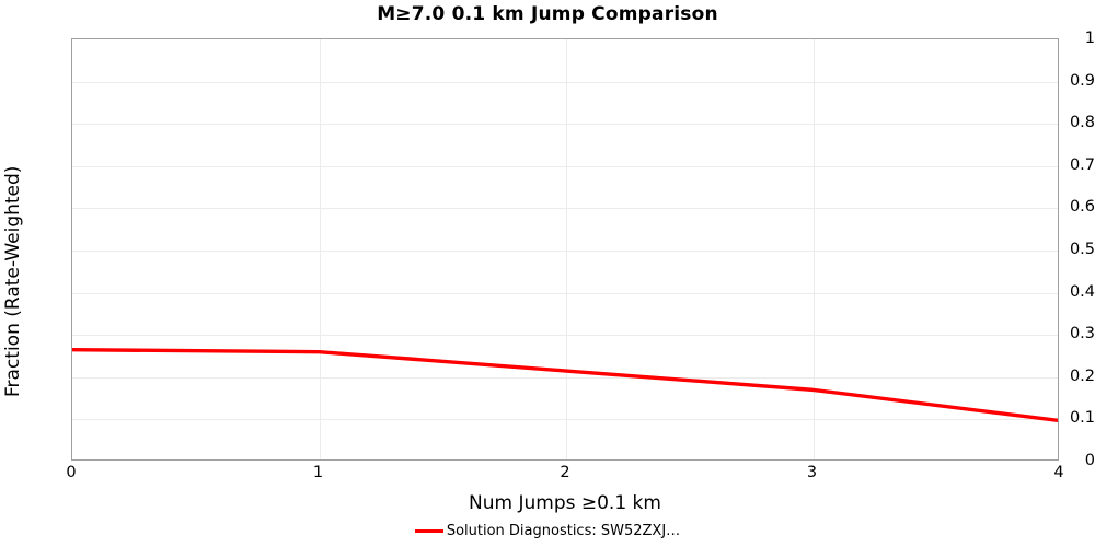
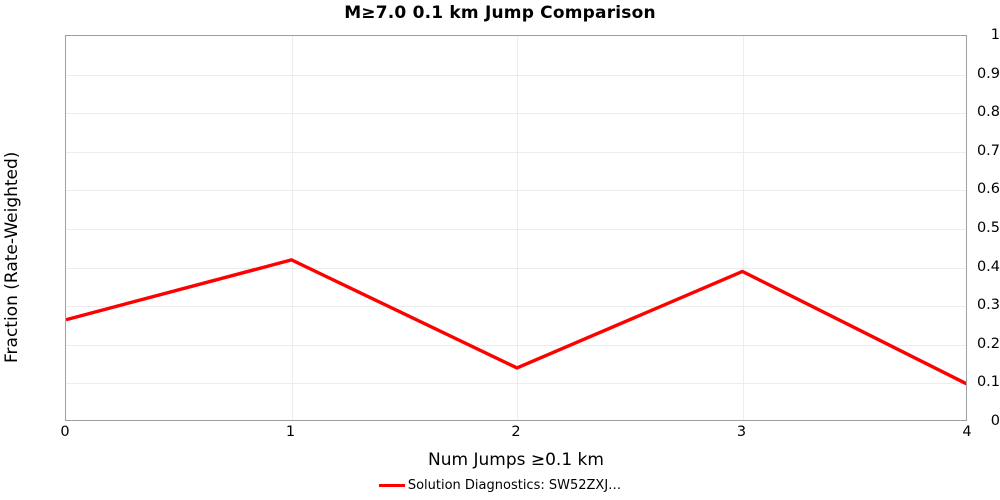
1: 0.26 -> 0.42
2: 0.21 -> 0.14
3: 0.17 -> 0.39
